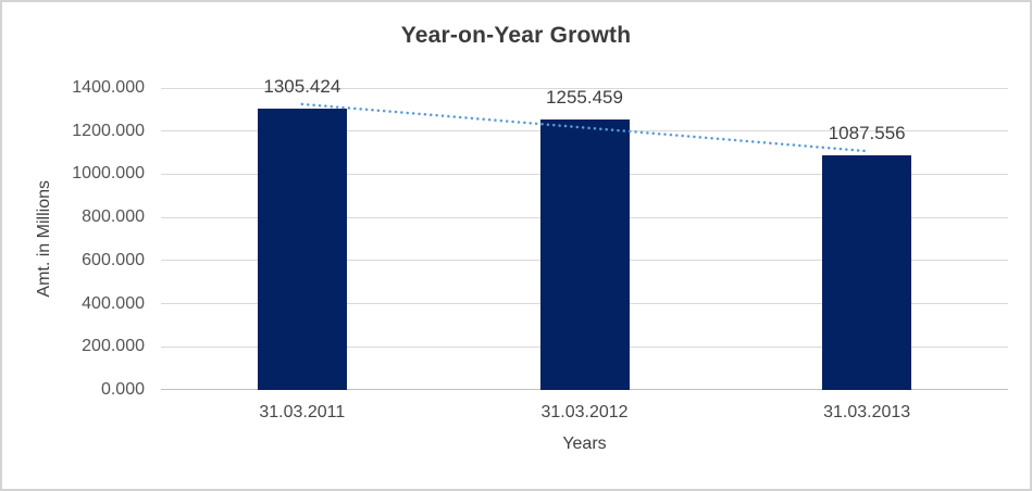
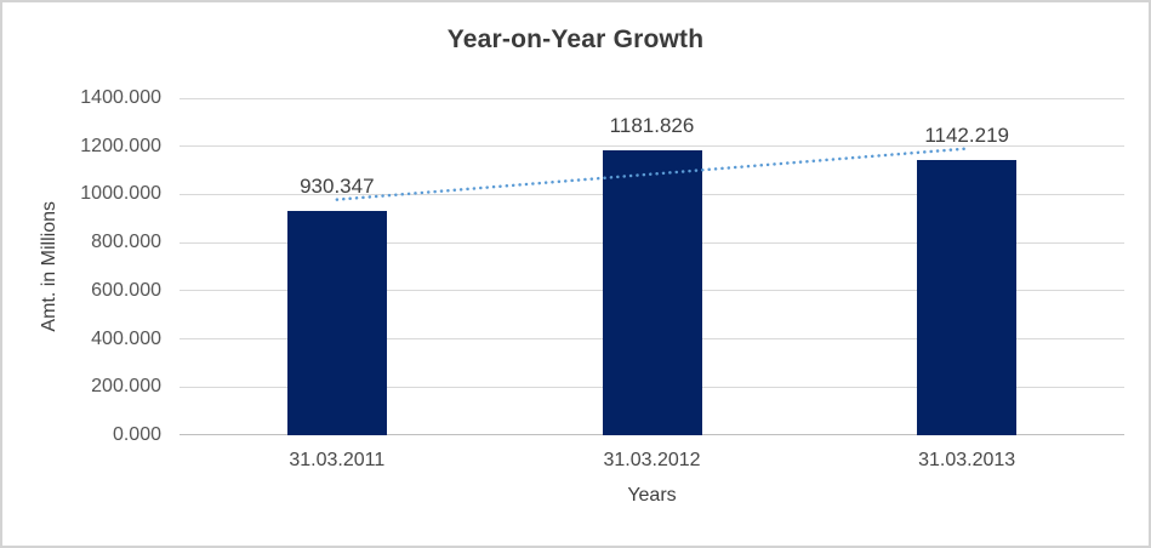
31.03.2011: 1305.424 -> 930.347
31.03.2012: 1255.459 -> 1181.826
31.03.2013: 1087.556 -> 1142.219
